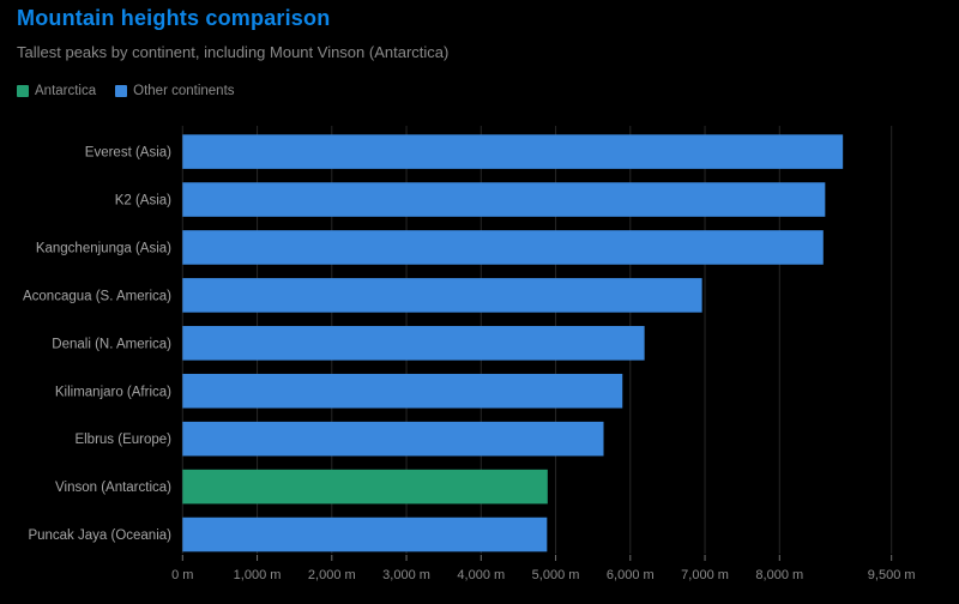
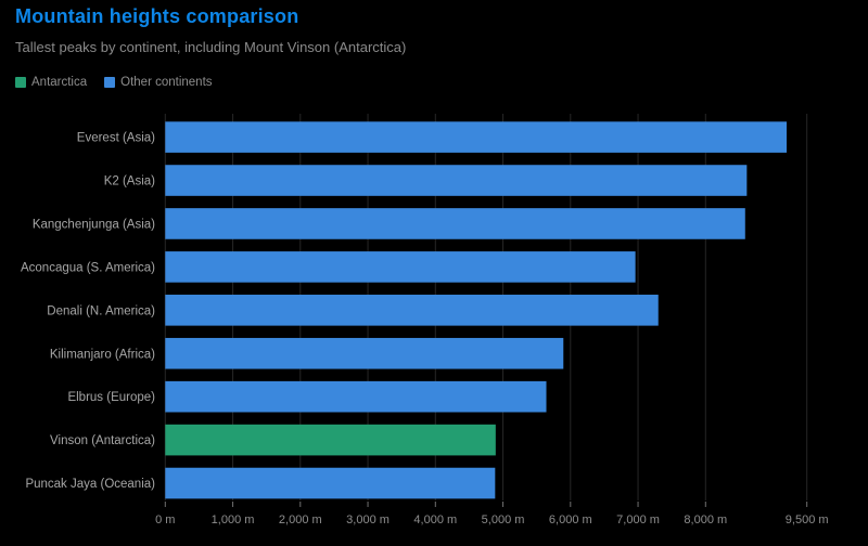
Everest (Asia): 8800m -> 9200m
Denali (N. America): 6200m -> 7300m
